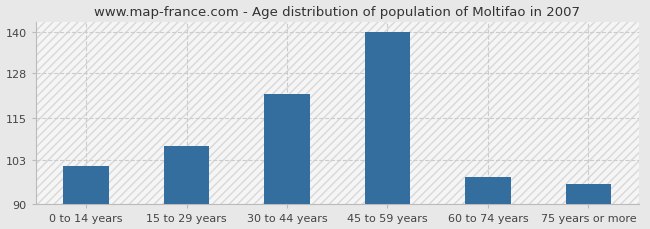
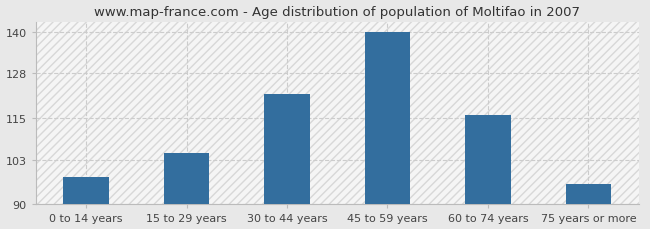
0 to 14 years: 101 -> 98
15 to 29 years: 107 -> 105
60 to 74 years: 98 -> 116
